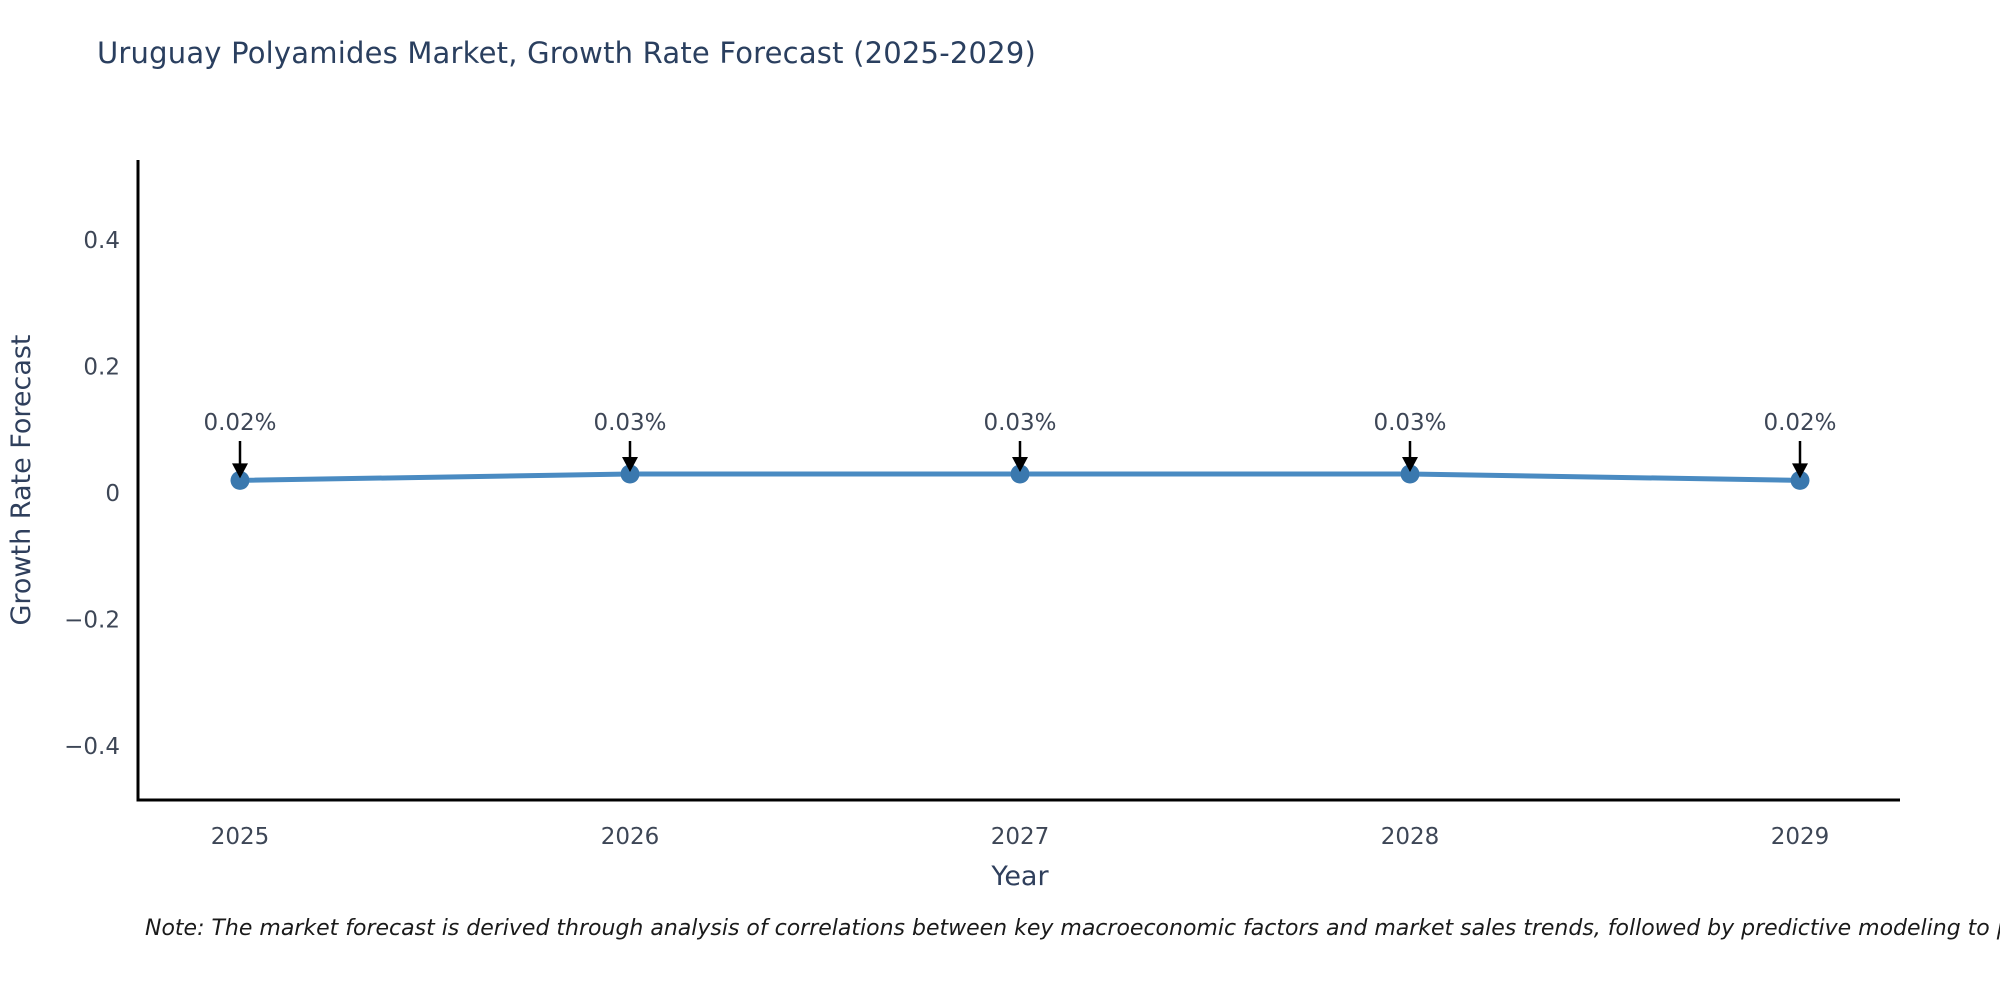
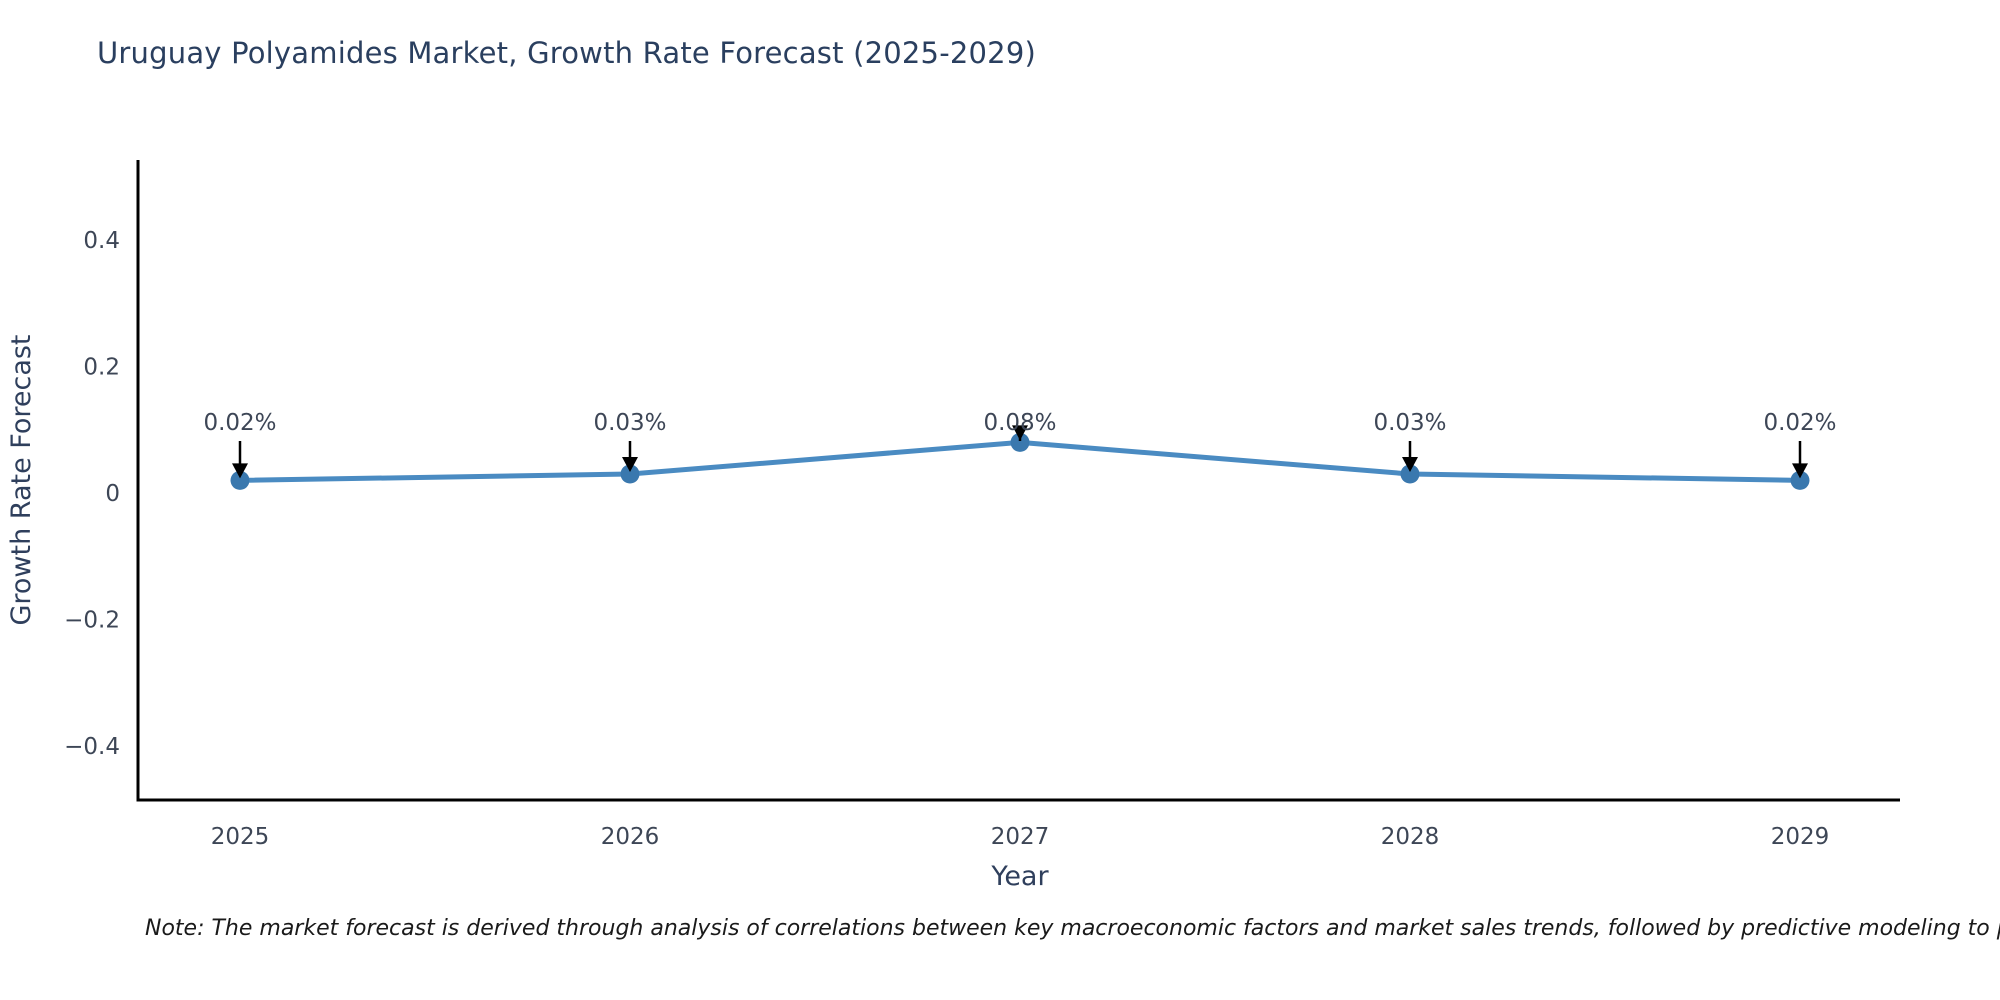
2027: 0.03% -> 0.08%
